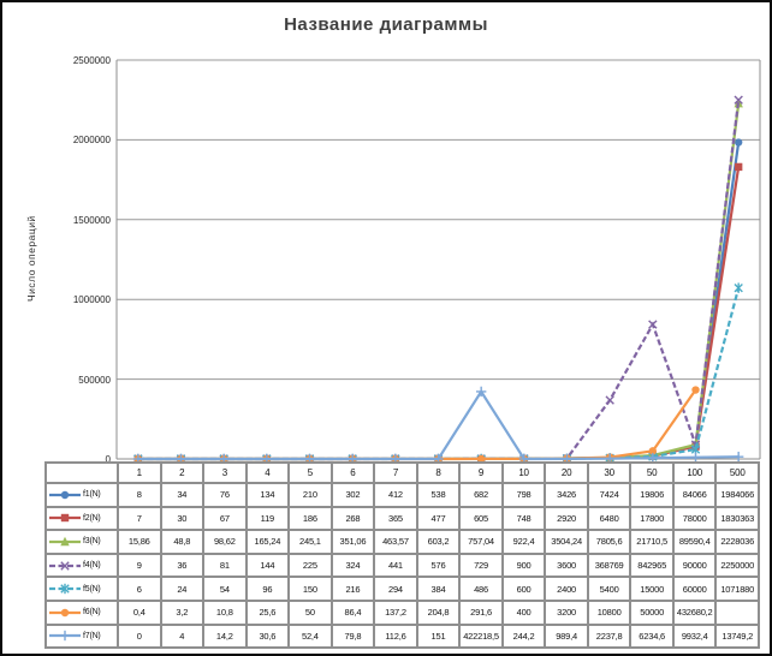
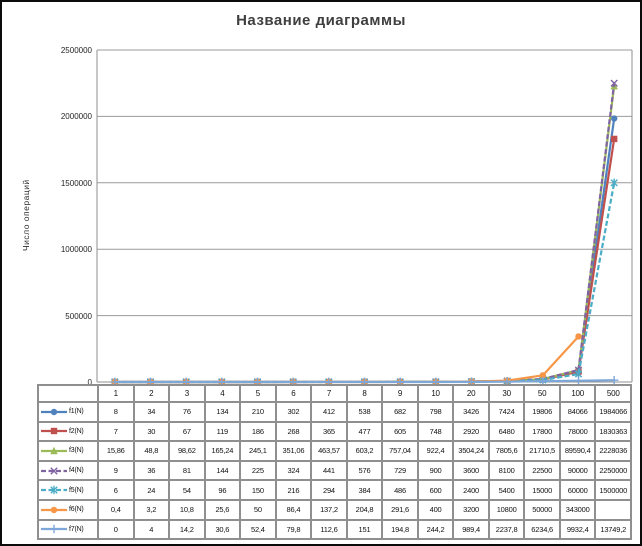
f7(N)/9: 422218,5 -> 194,8
f4(N)/30: 368769 -> 8100
f4(N)/50: 842965 -> 22500
f6(N)/100: 432680,2 -> 343000
f5(N)/500: 1071880 -> 1500000
